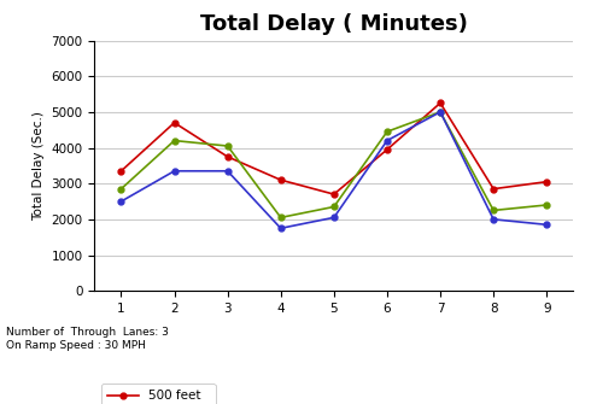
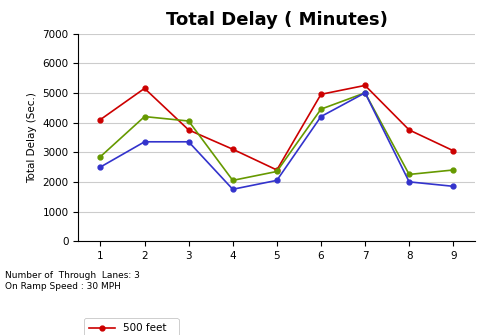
500 feet/1: 3350 -> 4100
500 feet/2: 4700 -> 5150
500 feet/5: 2700 -> 2400
500 feet/6: 3950 -> 4950
500 feet/8: 2850 -> 3750
